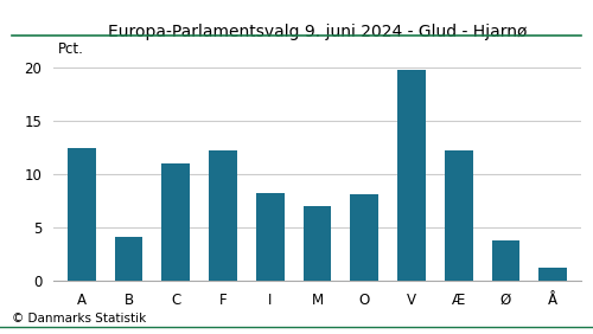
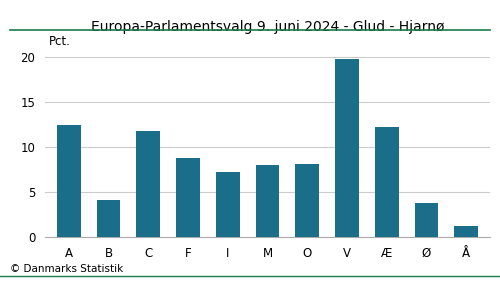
C: 11.0 -> 11.8
F: 12.3 -> 8.8
I: 8.2 -> 7.2
M: 7.0 -> 8.0
